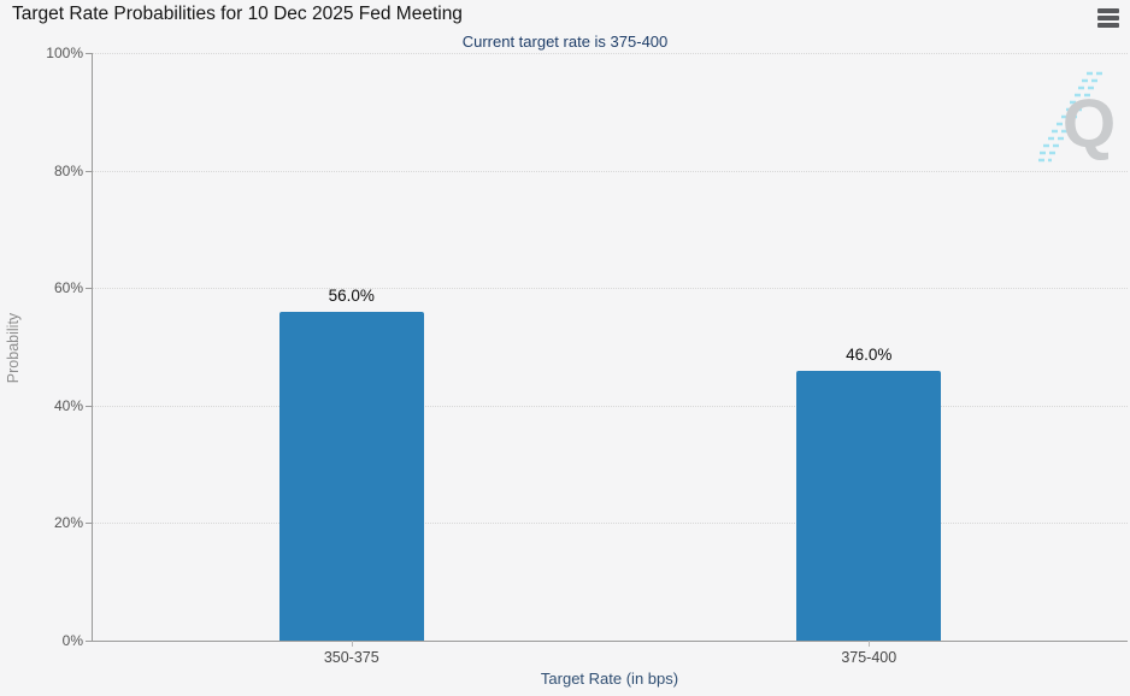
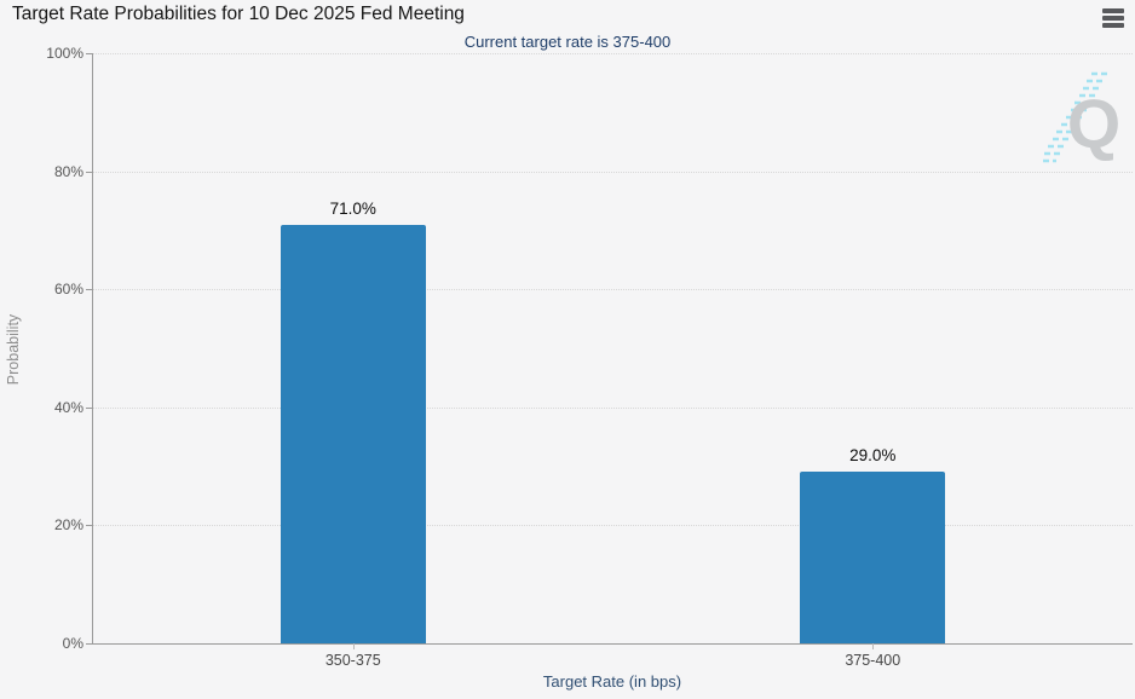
350-375: 56.0% -> 71.0%
375-400: 46.0% -> 29.0%
